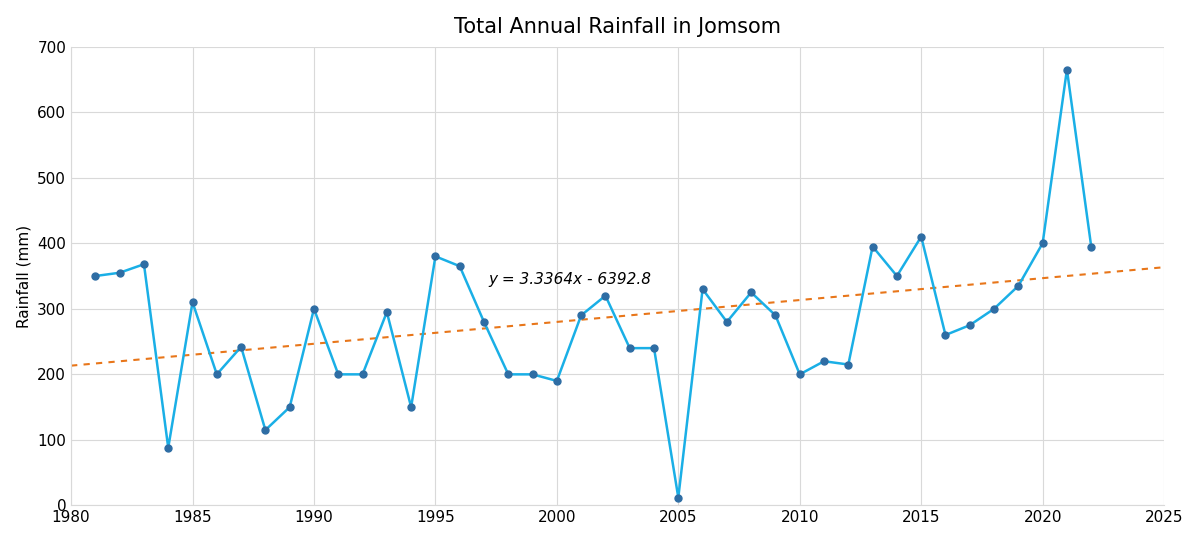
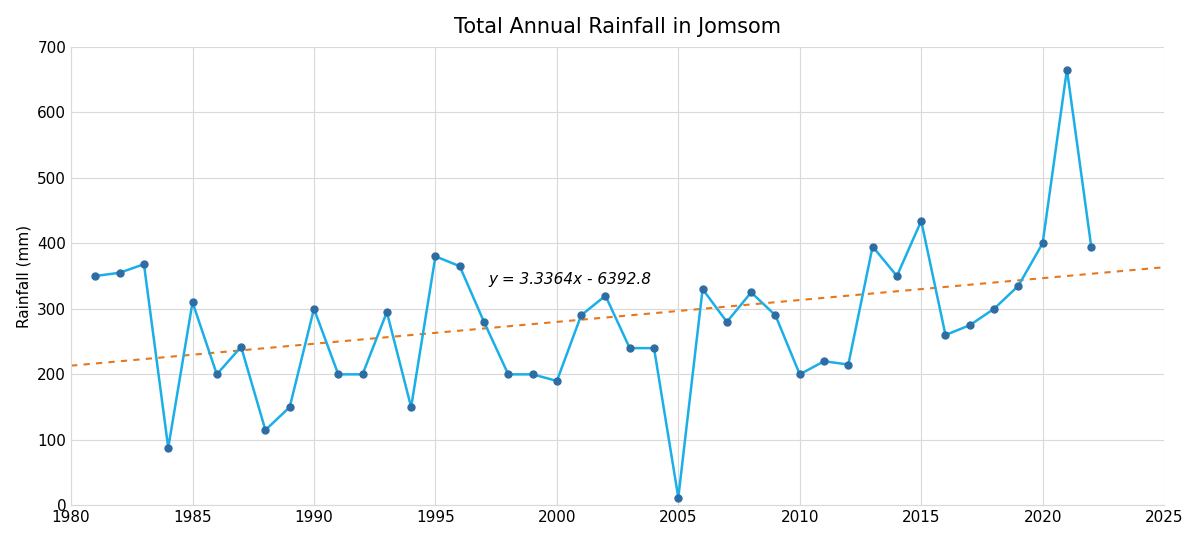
2015: 410 -> 434
